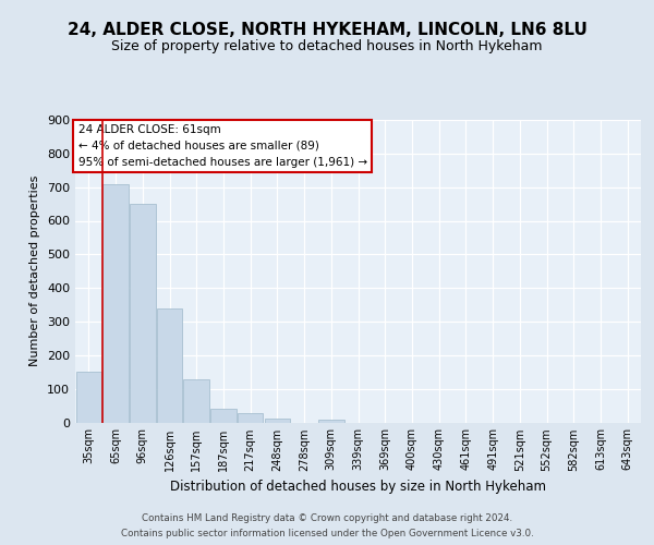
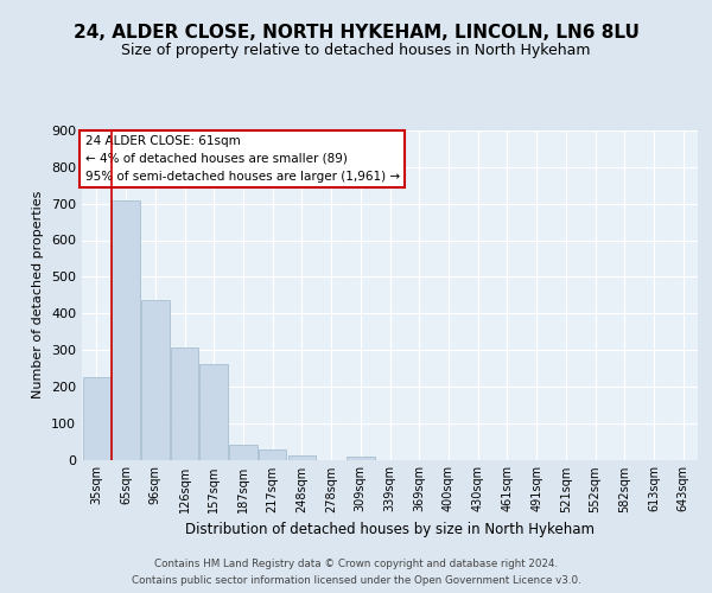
35sqm: 150 -> 225
96sqm: 650 -> 435
126sqm: 340 -> 305
157sqm: 128 -> 260
